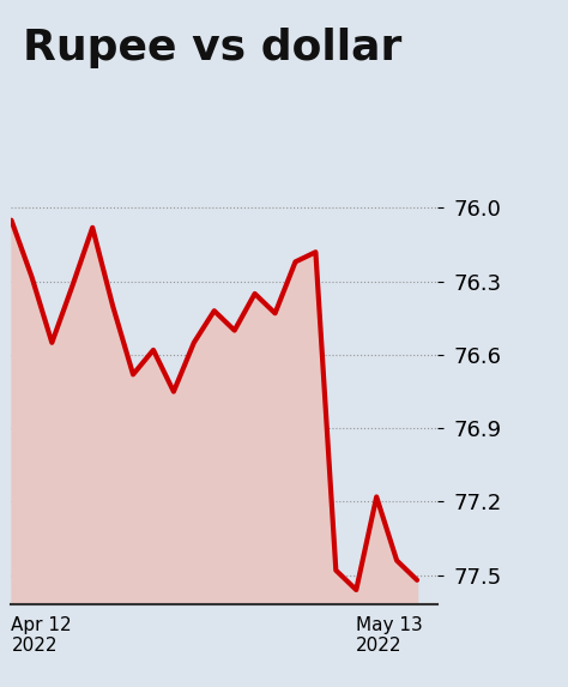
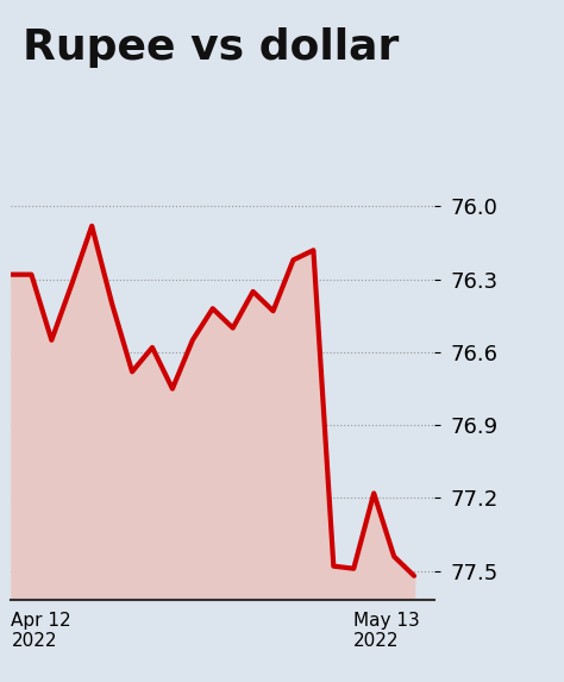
Apr 12 2022: 76.05 -> 76.28
May 13 2022: 77.56 -> 77.49
